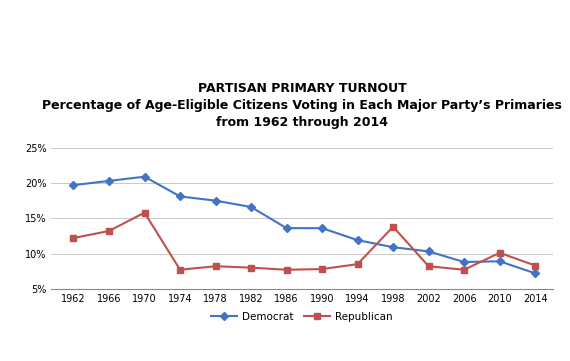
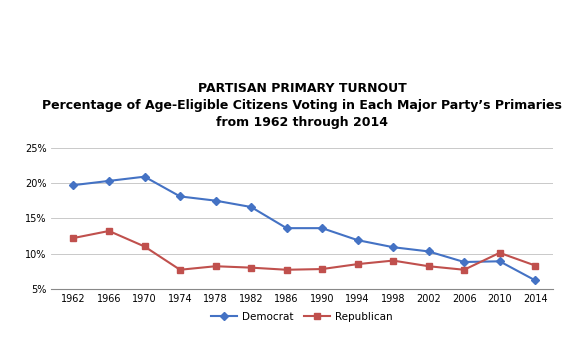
Republican/1970: 15.8% -> 11.0%
Republican/1998: 13.8% -> 9.0%
Democrat/2014: 7.2% -> 6.2%
